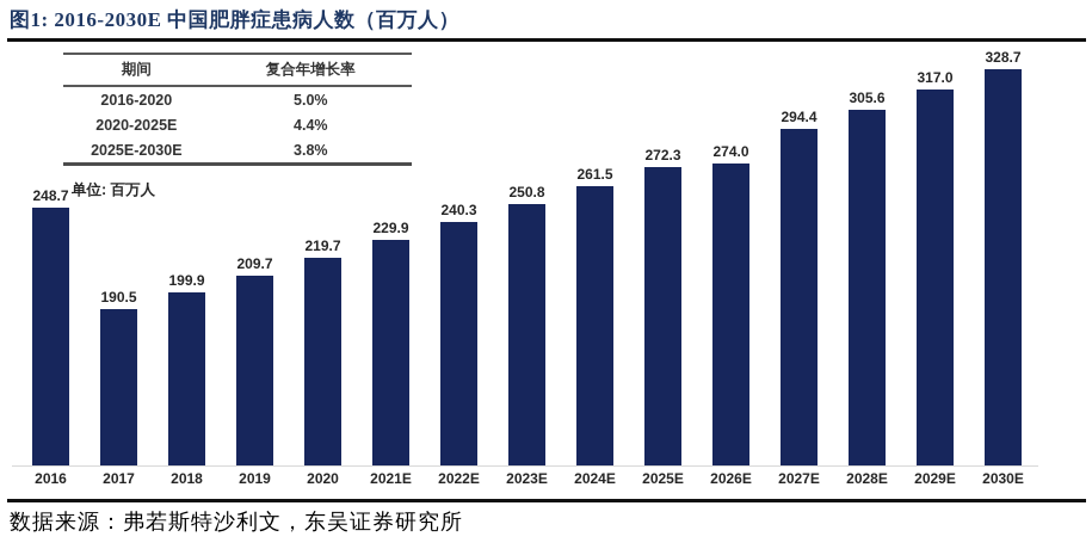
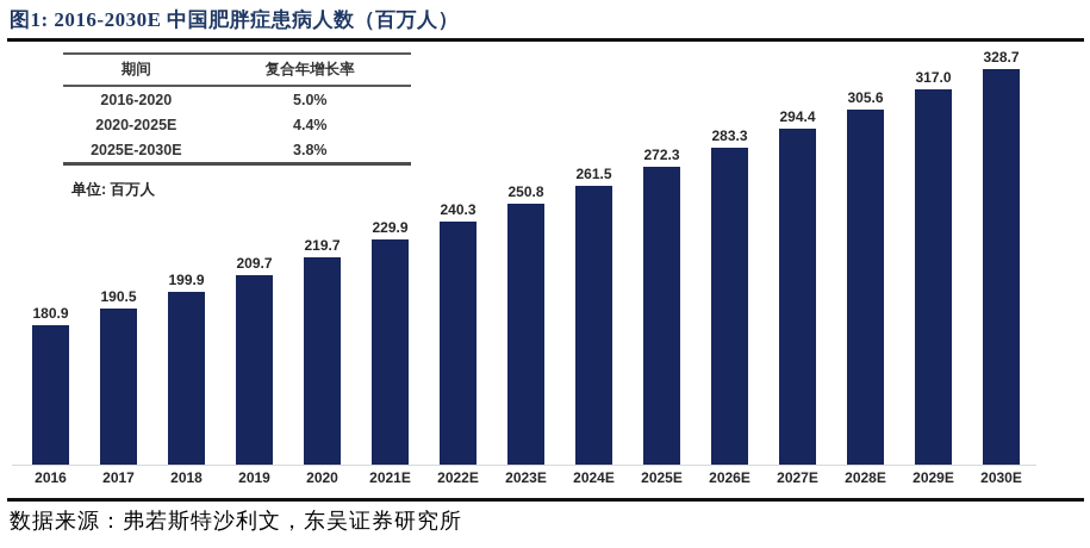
2016: 248.7 -> 180.9
2026E: 274.0 -> 283.3
